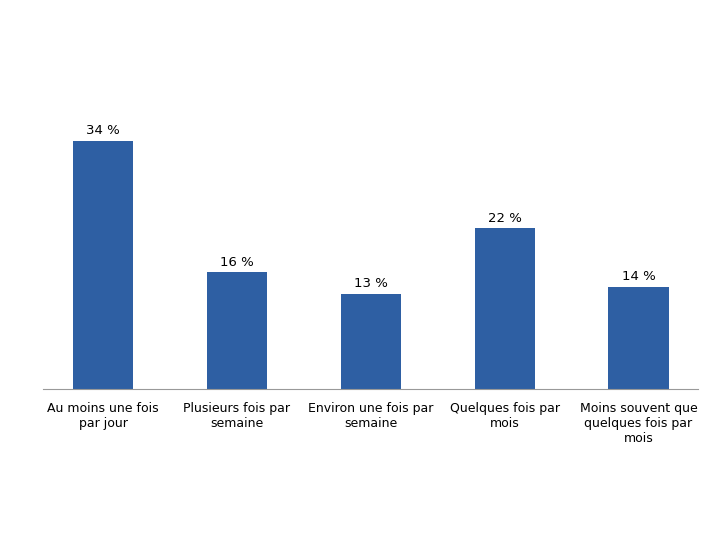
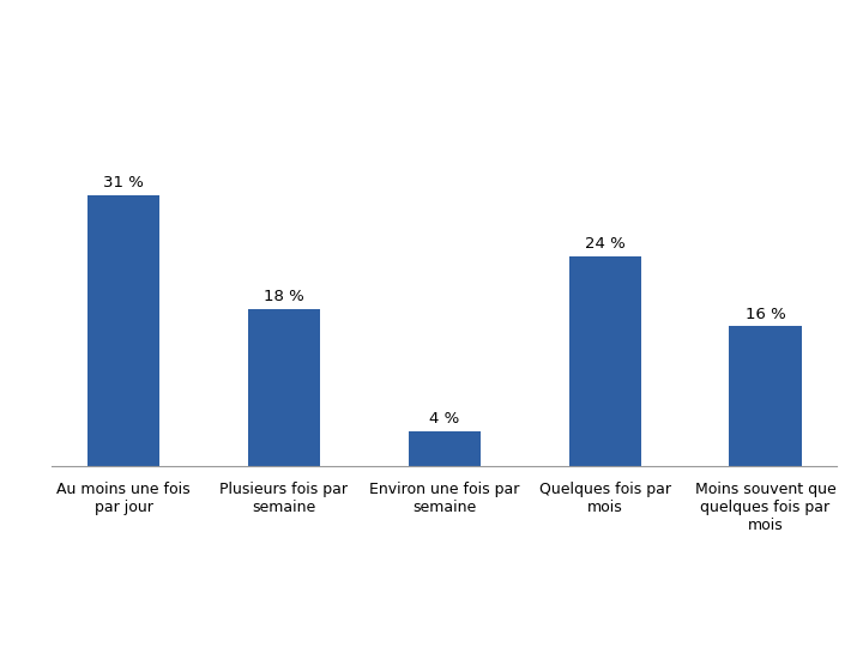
Au moins une fois par jour: 34 -> 31
Plusieurs fois par semaine: 16 -> 18
Environ une fois par semaine: 13 -> 4
Quelques fois par mois: 22 -> 24
Moins souvent que quelques fois par mois: 14 -> 16
